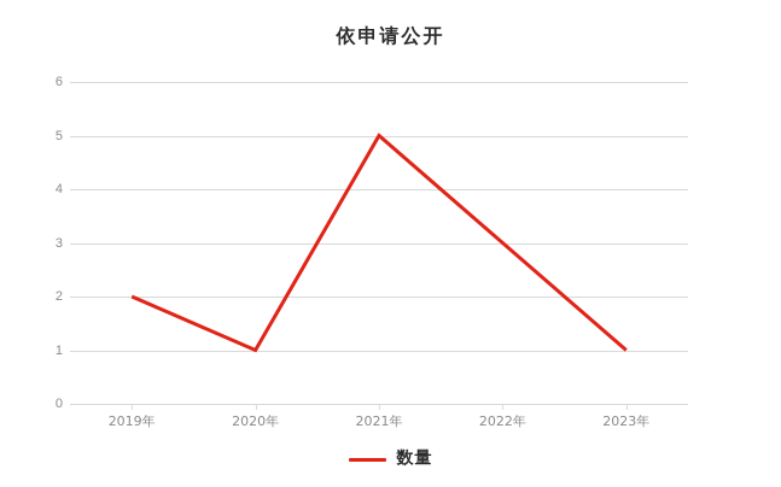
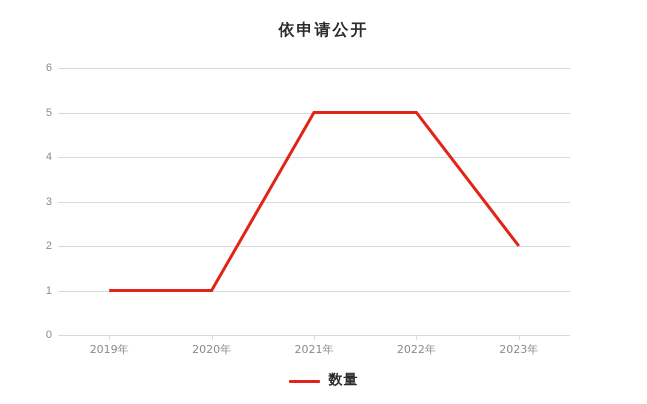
2019年: 2 -> 1
2022年: 3 -> 5
2023年: 1 -> 2
